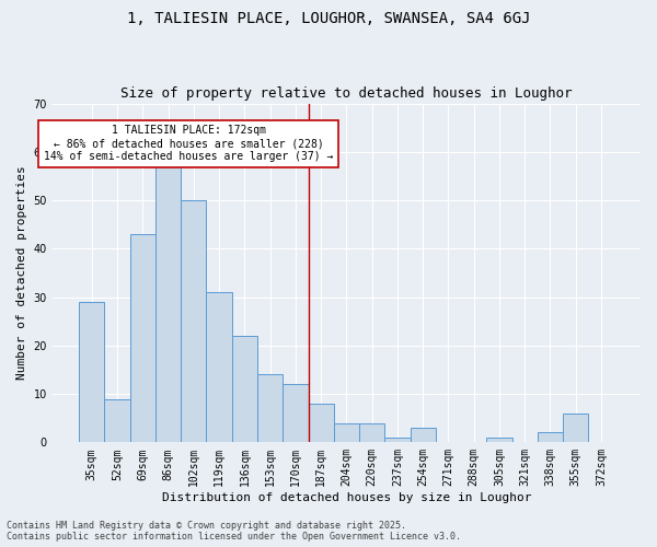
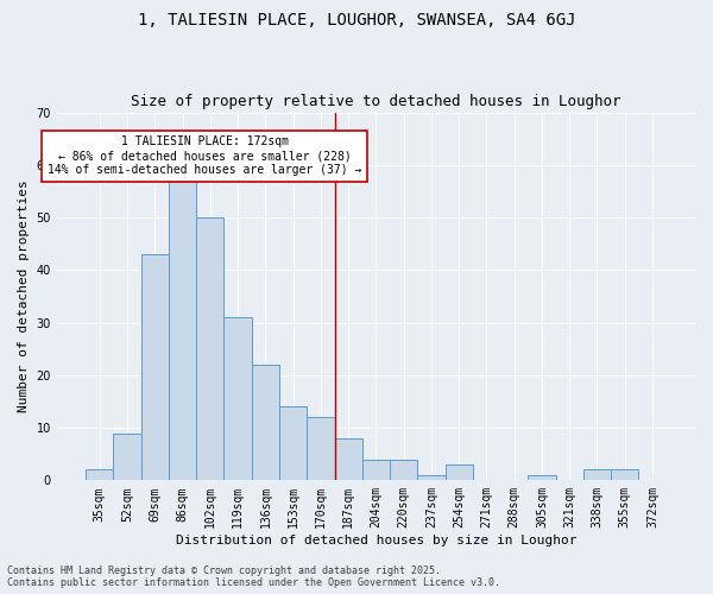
35sqm: 29 -> 2
355sqm: 6 -> 2
